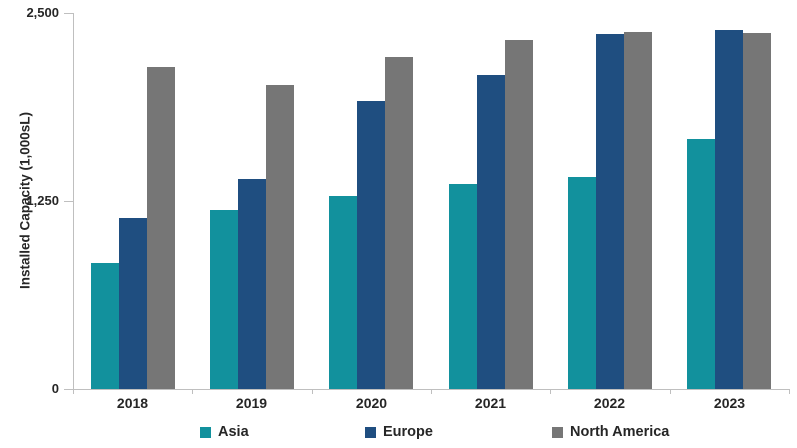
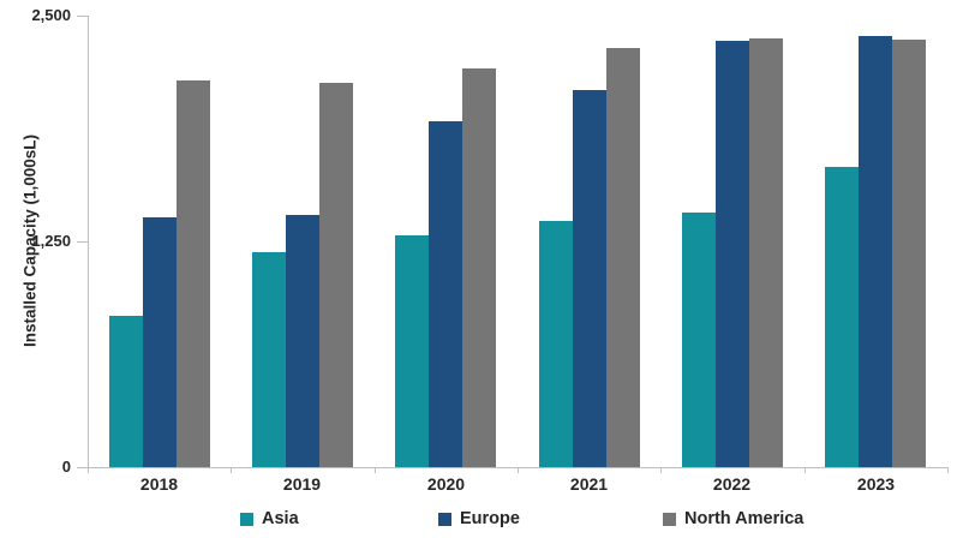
Europe/2018: 1140 -> 1380
North America/2019: 2020 -> 2130
